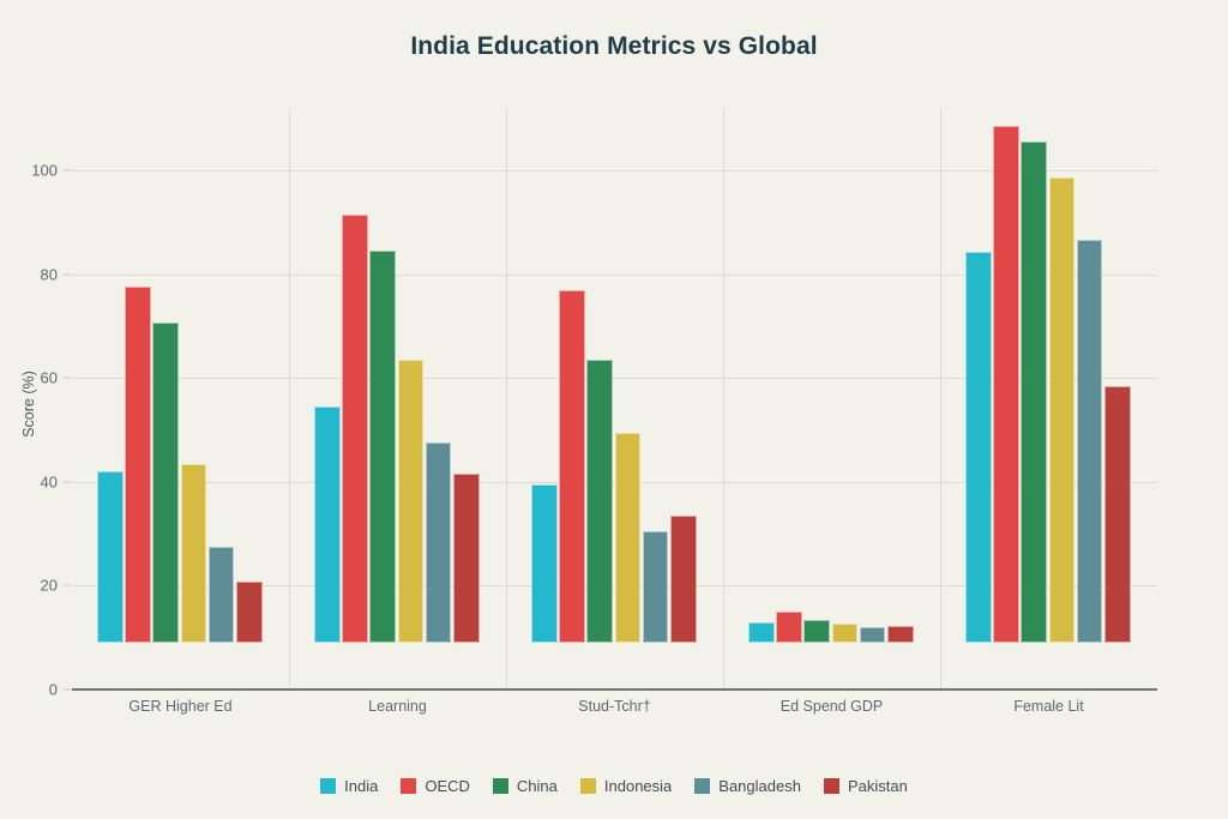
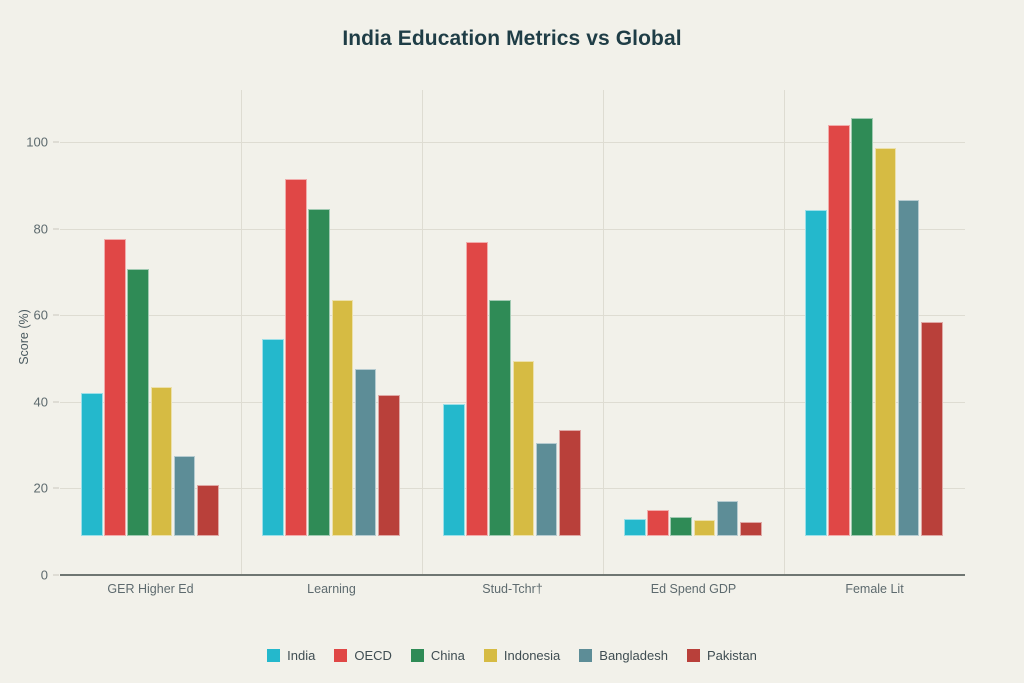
Bangladesh/Ed Spend GDP: 12 -> 17
OECD/Female Lit: 108 -> 104
